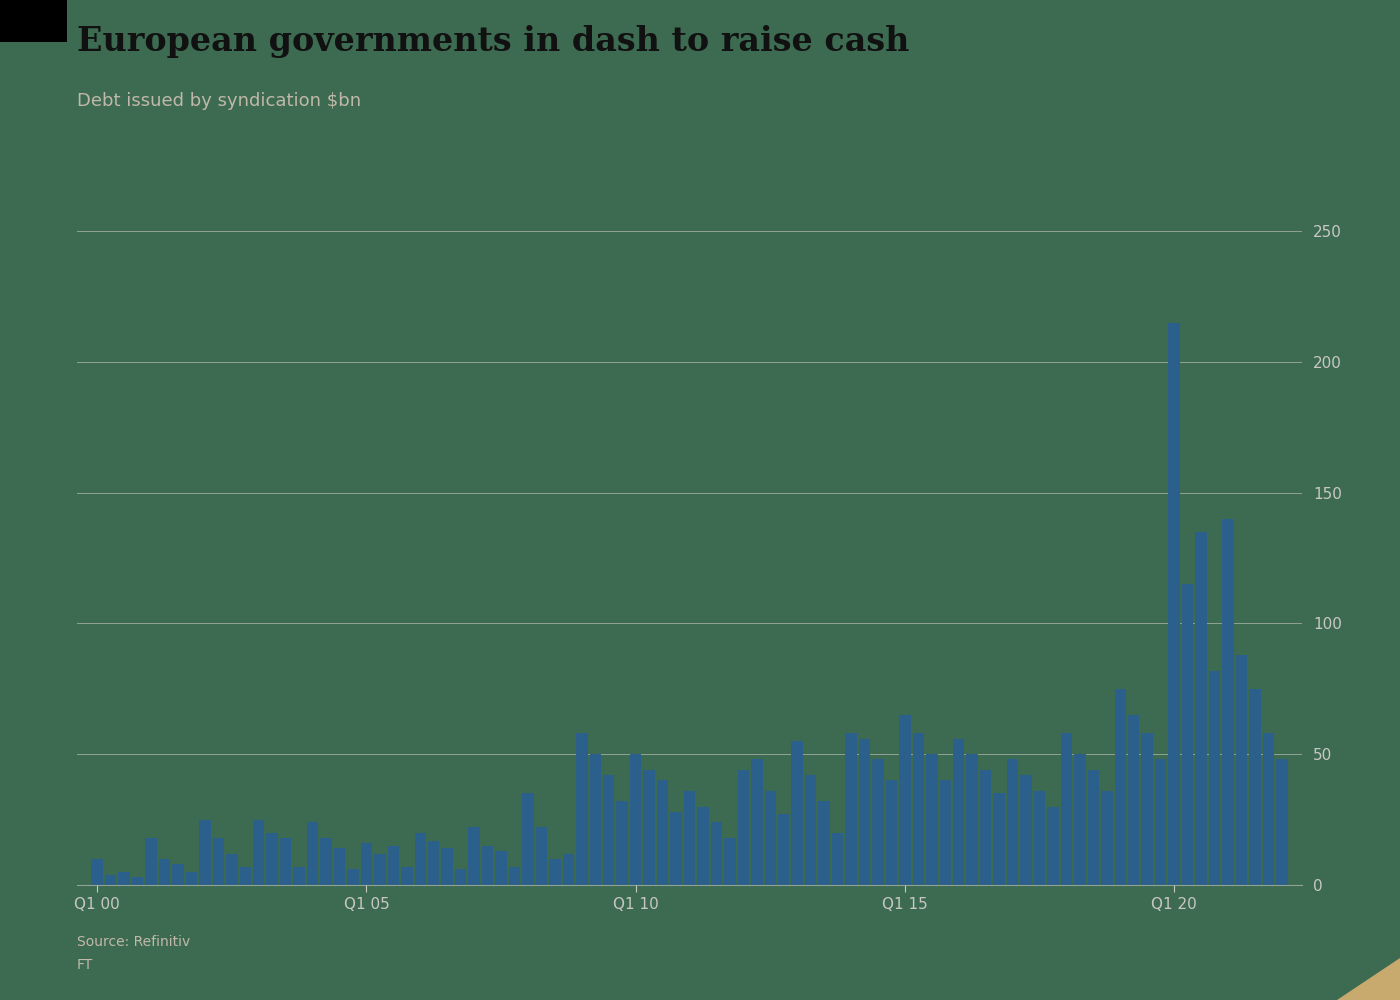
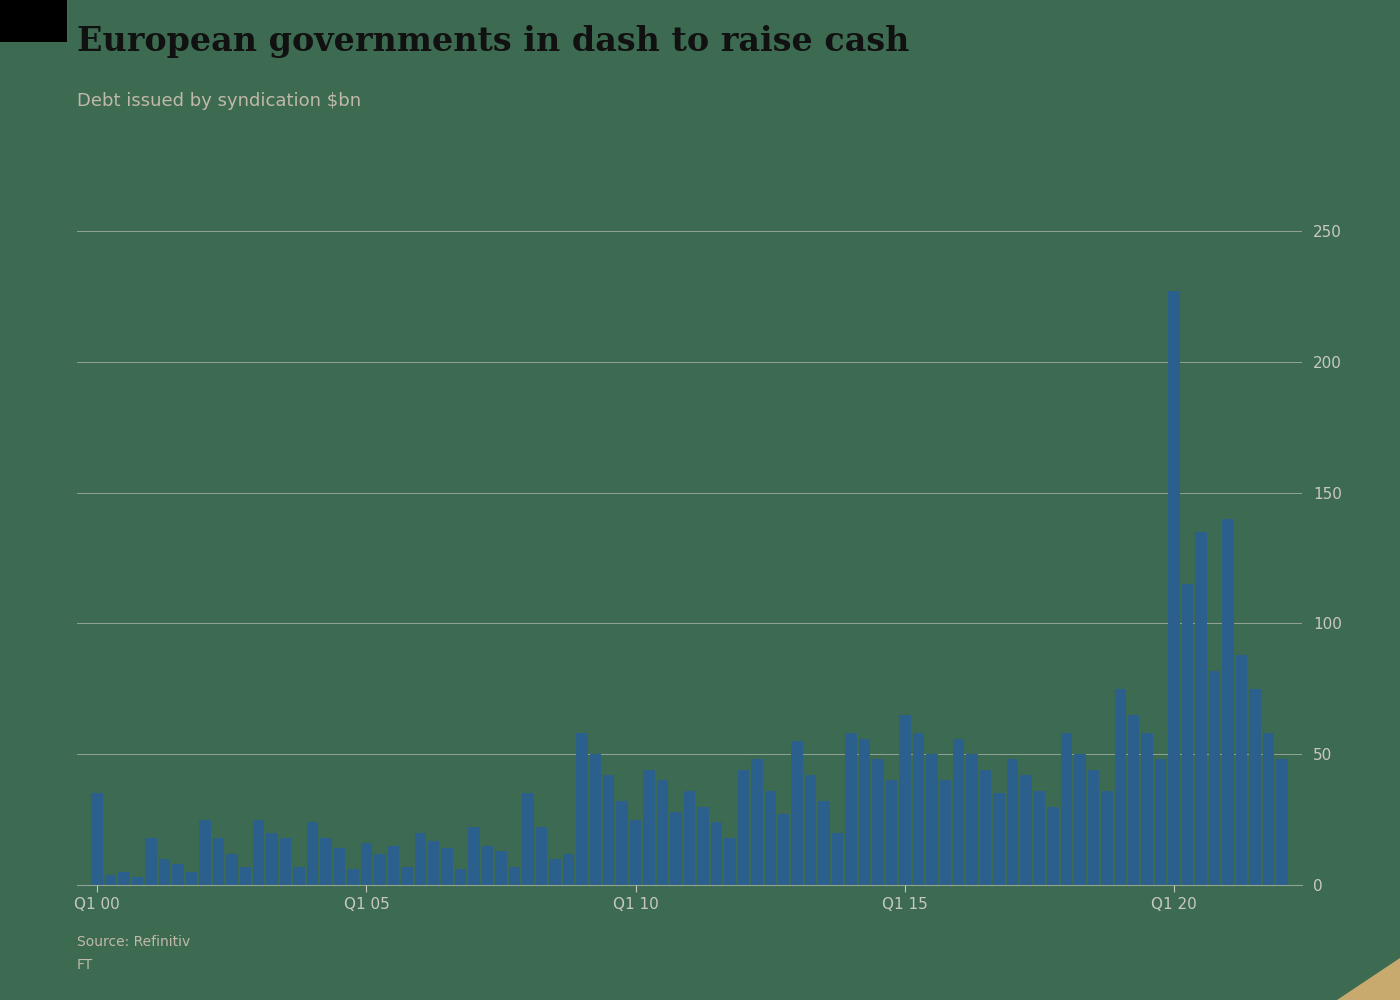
Q1 00: 10 -> 35
Q1 10: 50 -> 25
Q1 20: 215 -> 227
